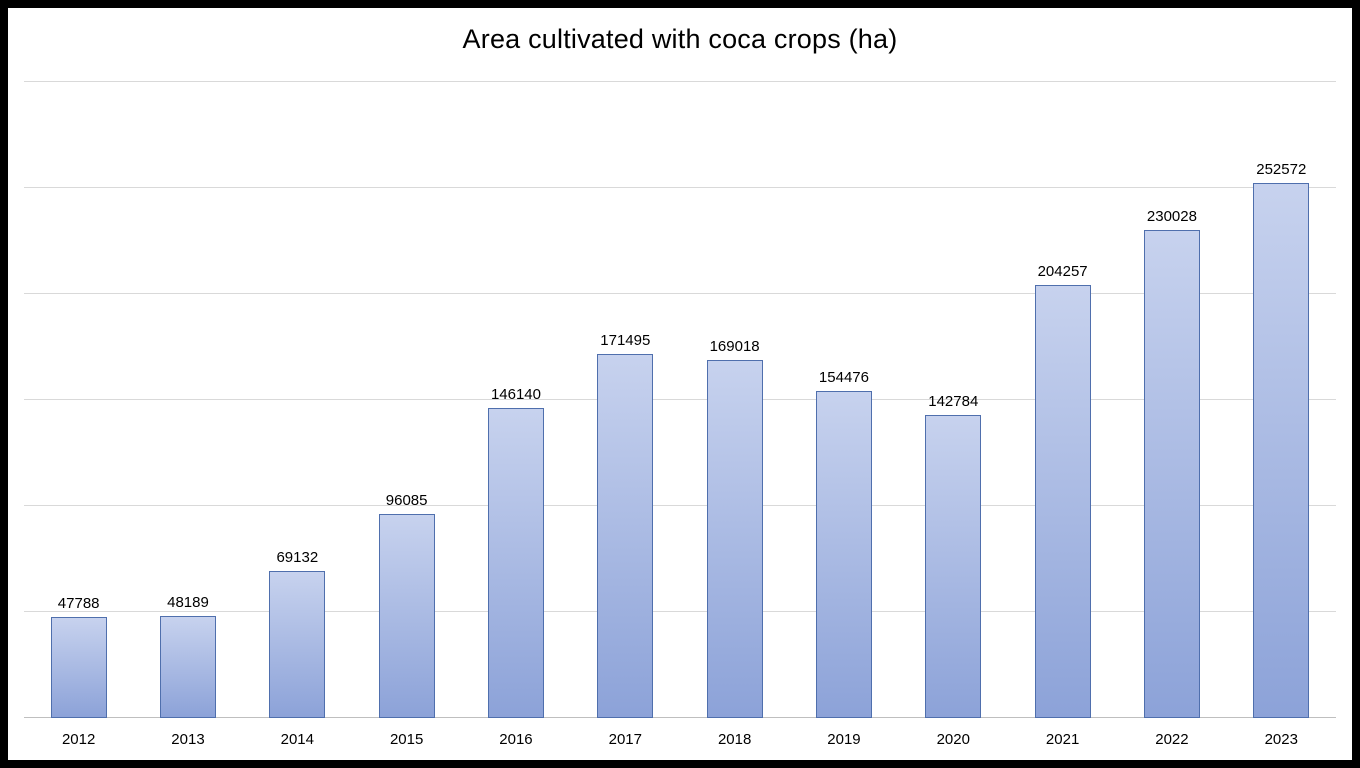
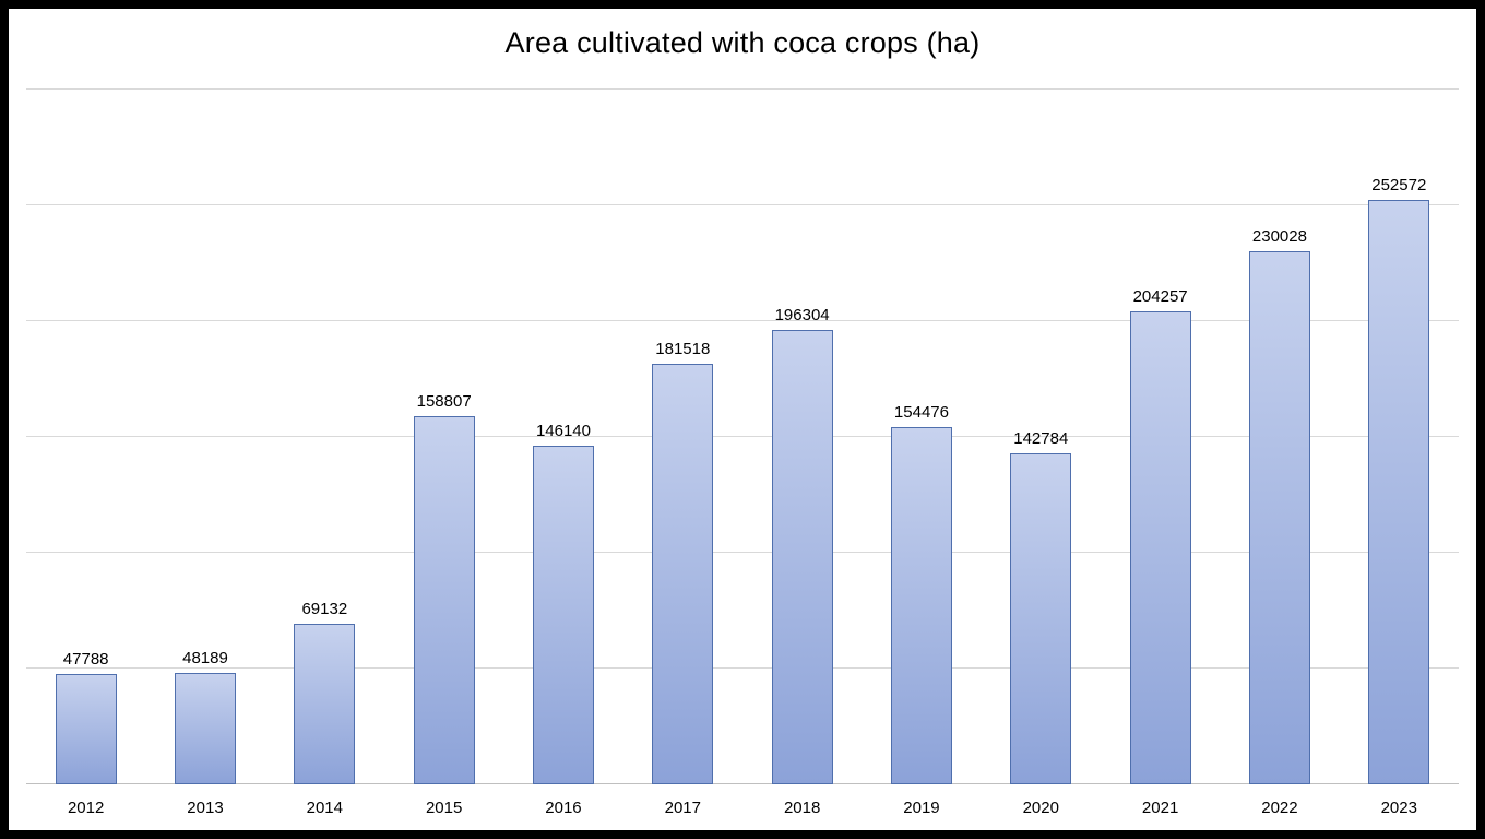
2015: 96085 -> 158807
2017: 171495 -> 181518
2018: 169018 -> 196304
